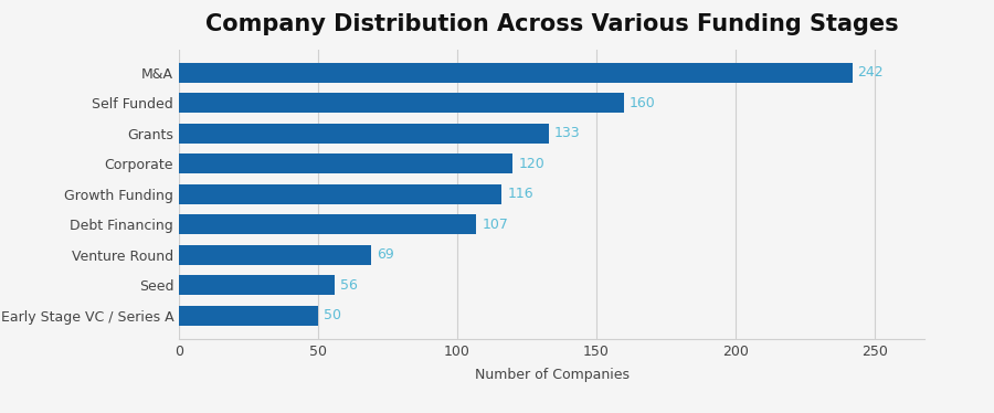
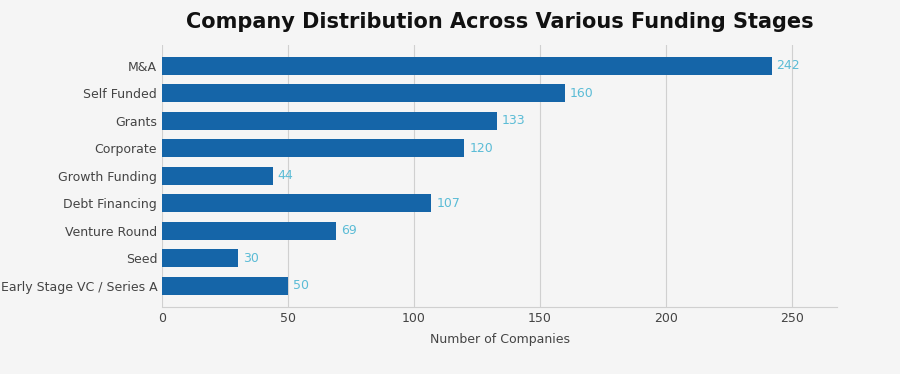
Growth Funding: 116 -> 44
Seed: 56 -> 30
